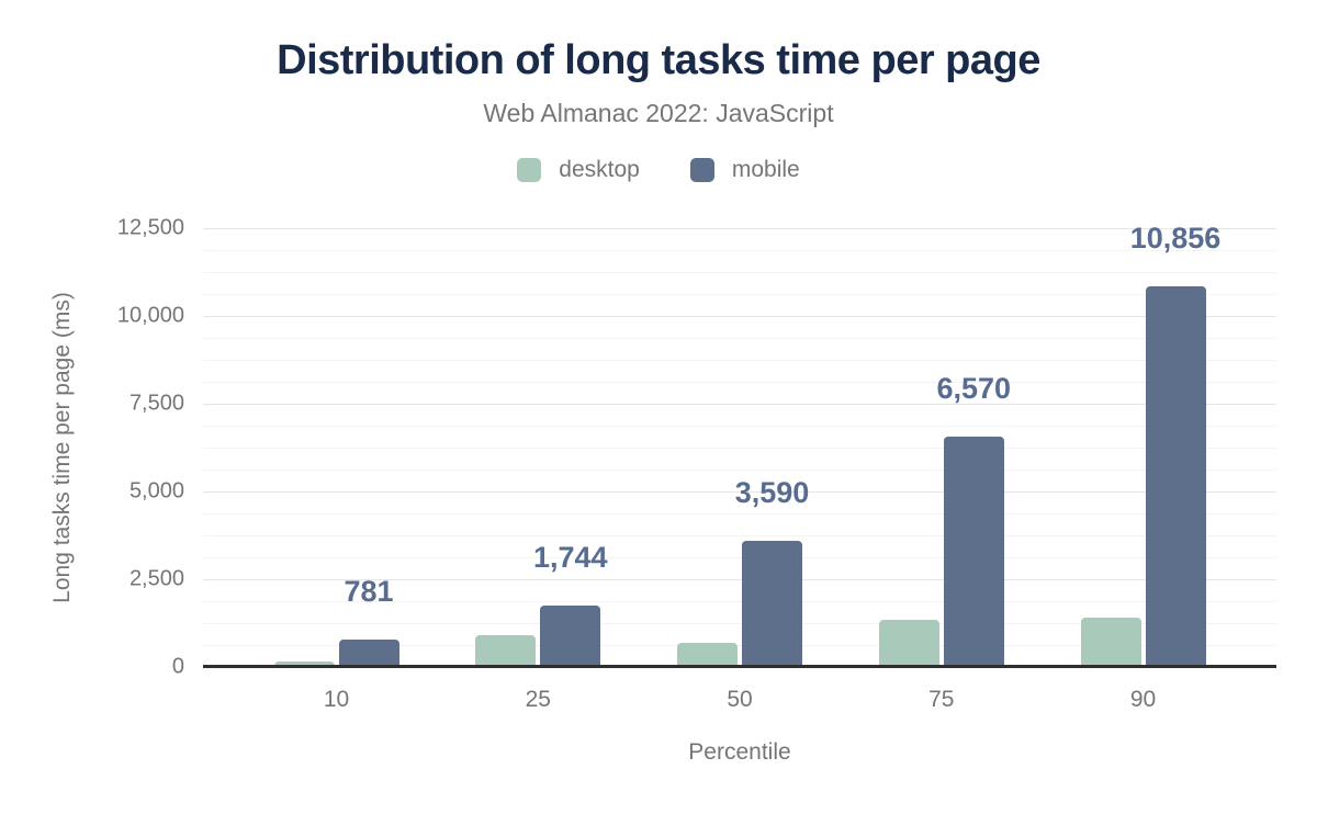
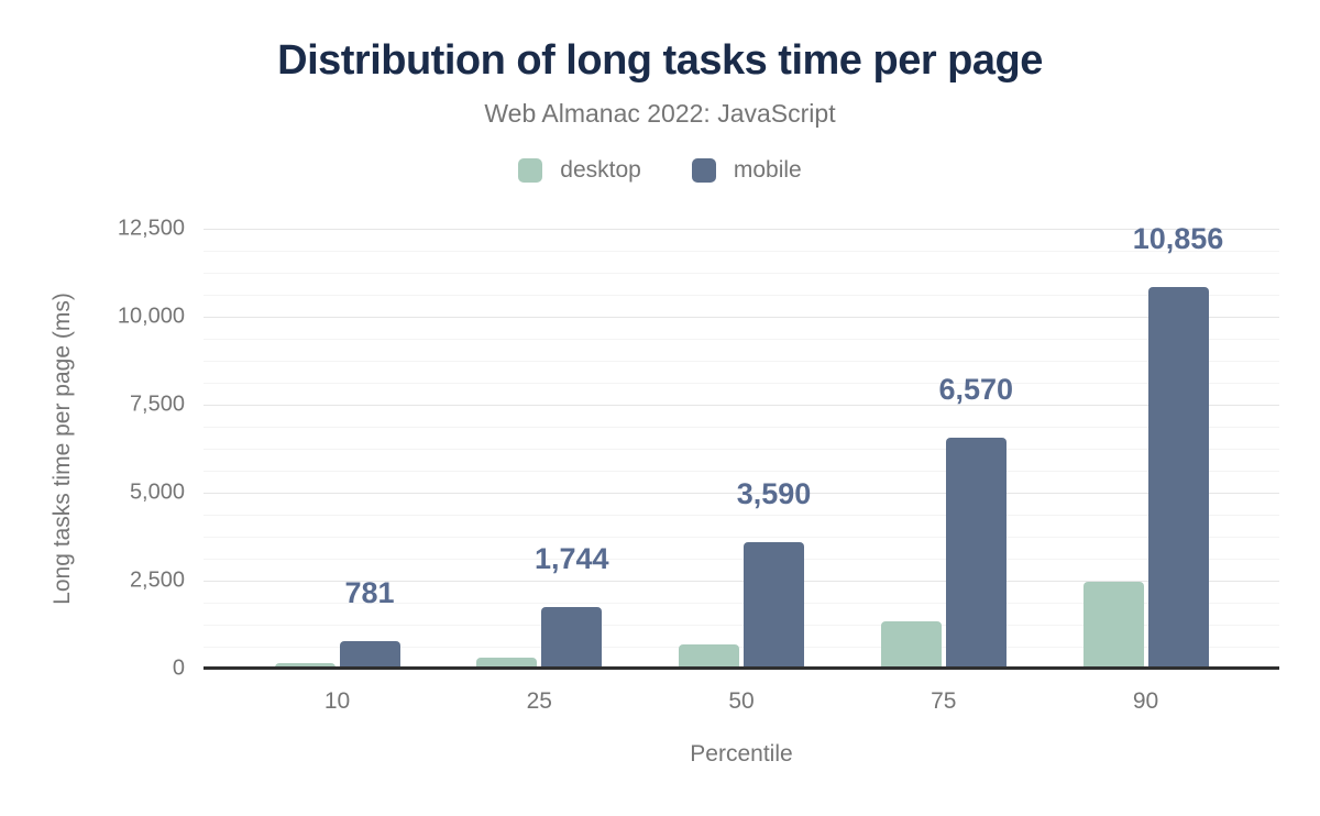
desktop/25: 900 -> 300
desktop/90: 1400 -> 2500
